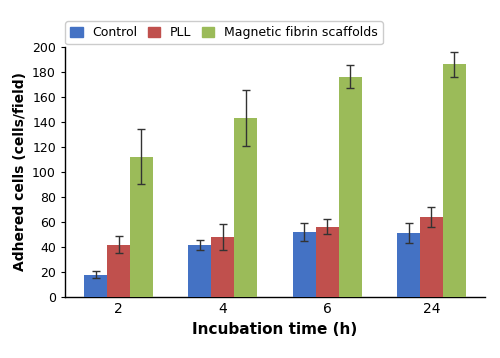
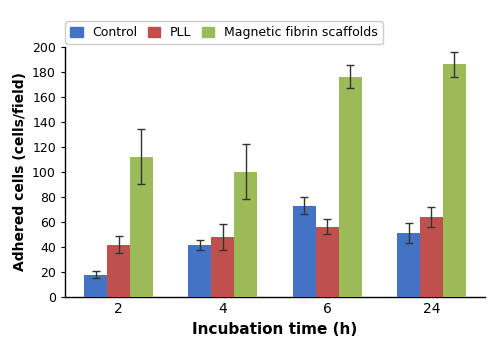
Magnetic fibrin scaffolds/4: 143 -> 100
Control/6: 52 -> 73
